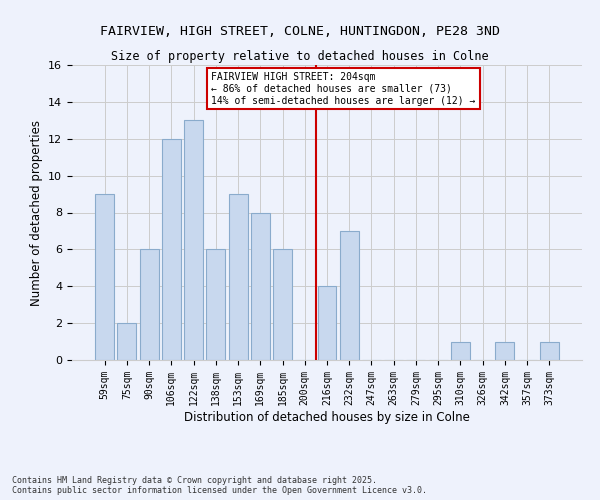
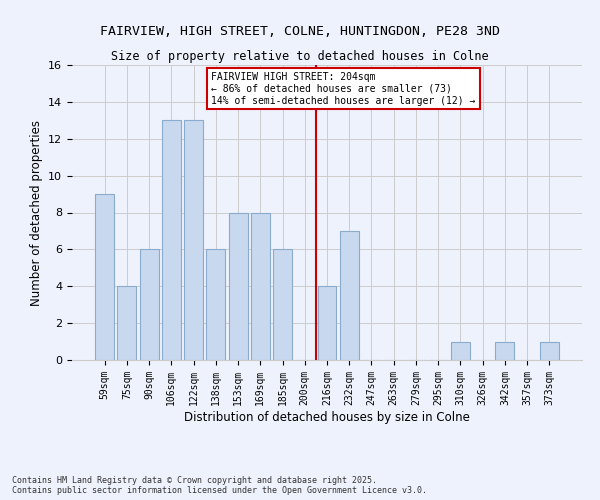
75sqm: 2 -> 4
106sqm: 12 -> 13
153sqm: 9 -> 8
